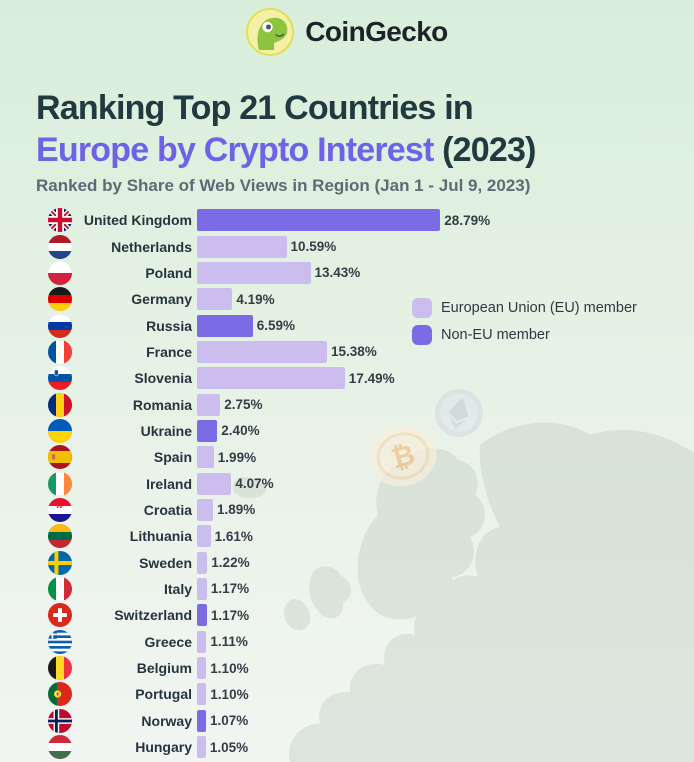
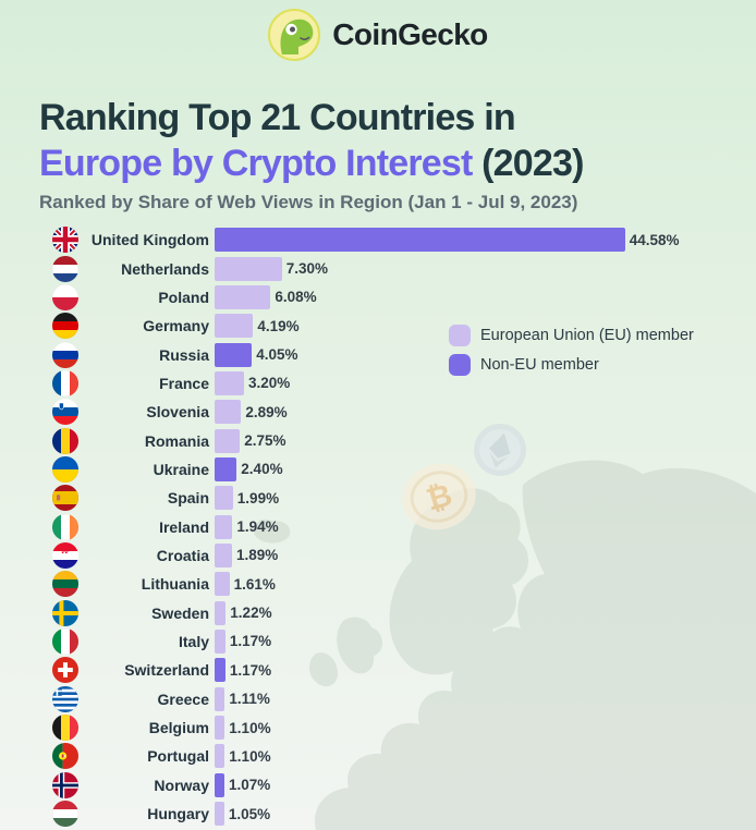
United Kingdom: 28.79% -> 44.58%
Netherlands: 10.59% -> 7.30%
Poland: 13.43% -> 6.08%
Russia: 6.59% -> 4.05%
France: 15.38% -> 3.20%
Slovenia: 17.49% -> 2.89%
Ireland: 4.07% -> 1.94%
